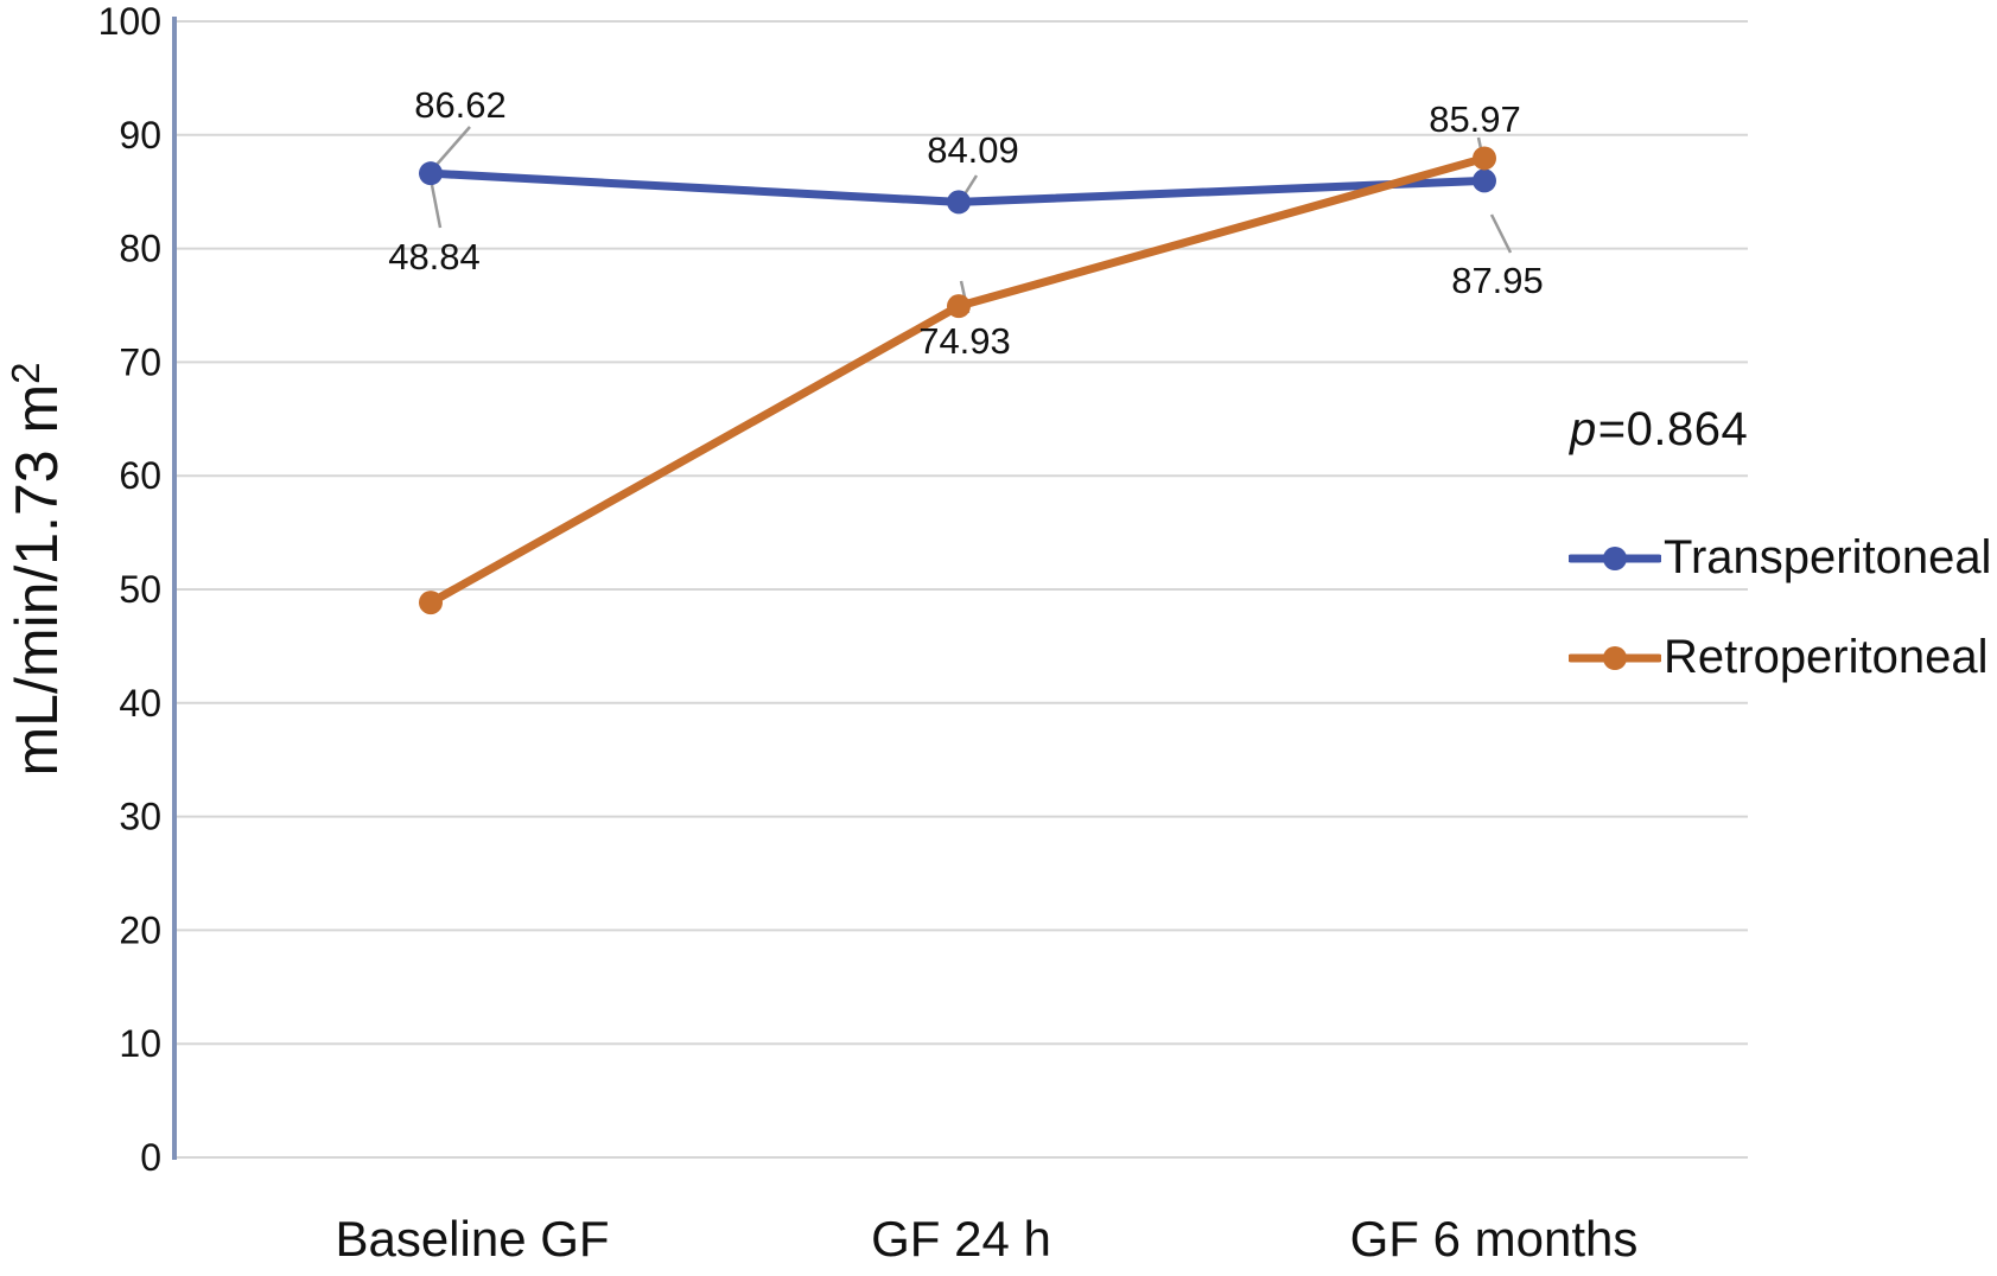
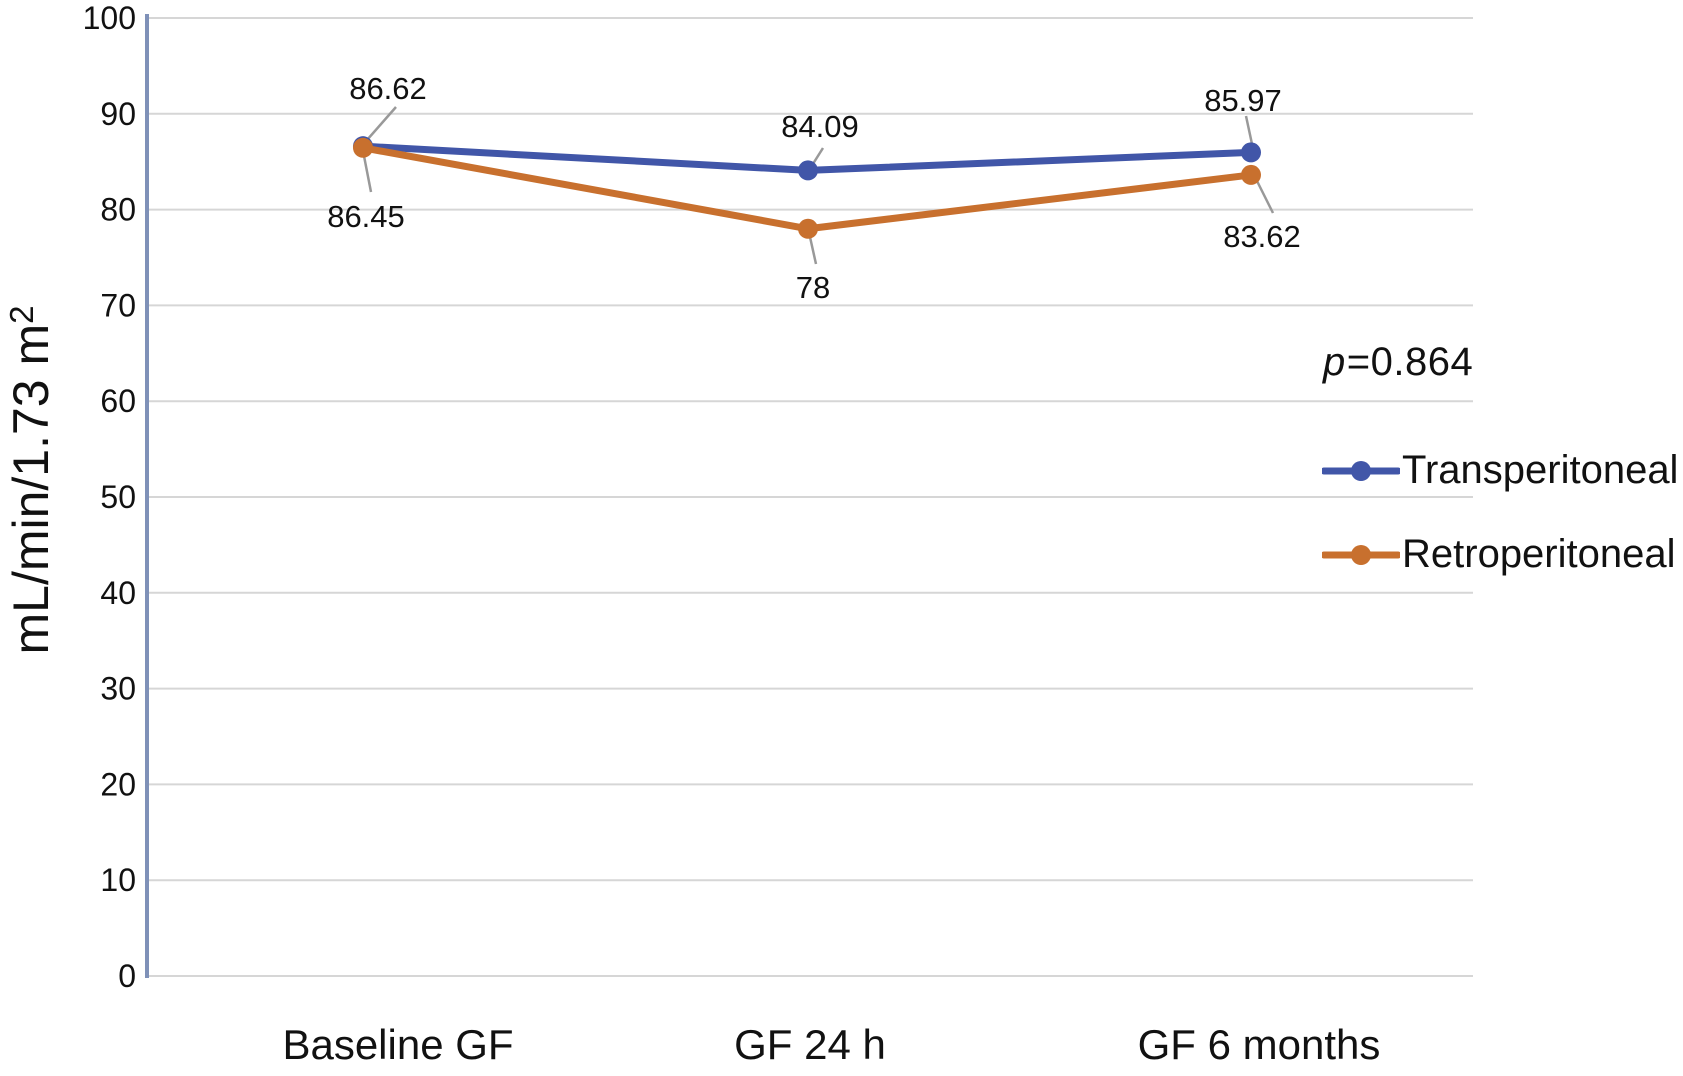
Retroperitoneal/Baseline GF: 48.84 -> 86.45
Retroperitoneal/GF 24 h: 74.93 -> 78
Retroperitoneal/GF 6 months: 87.95 -> 83.62
